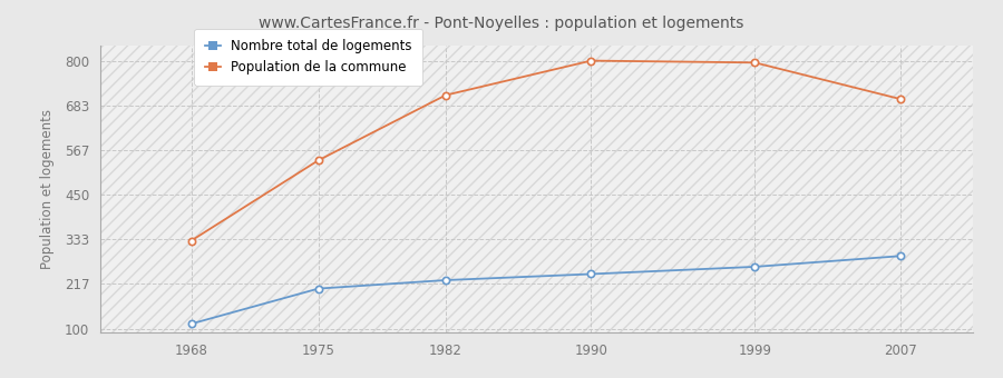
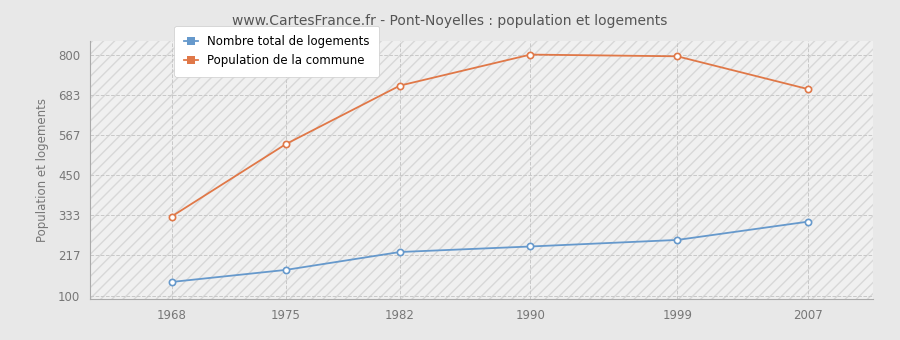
Nombre total de logements/1968: 113 -> 140
Nombre total de logements/1975: 205 -> 175
Nombre total de logements/2007: 290 -> 315
